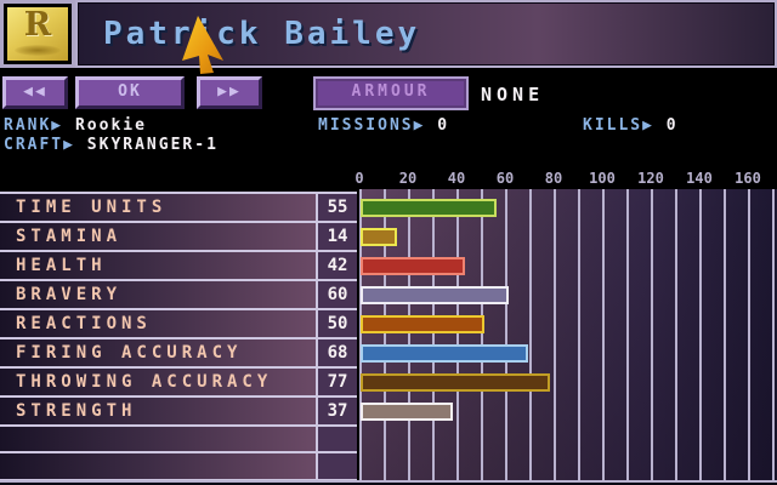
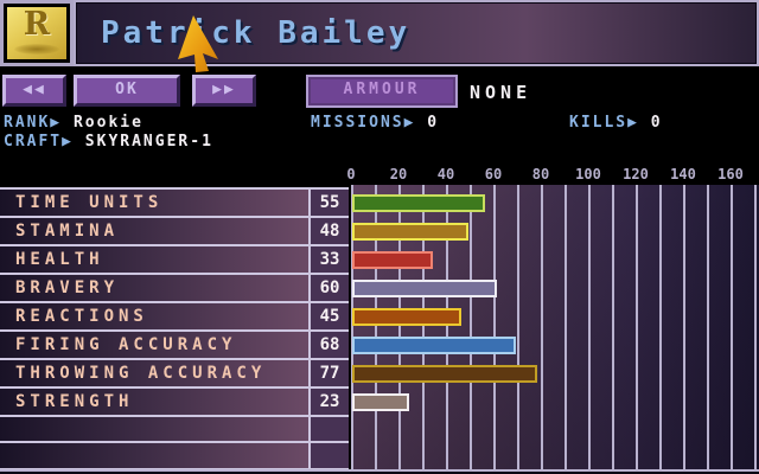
STAMINA: 14 -> 48
HEALTH: 42 -> 33
REACTIONS: 50 -> 45
STRENGTH: 37 -> 23
